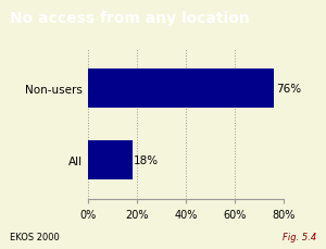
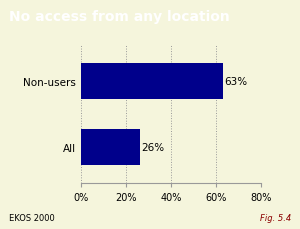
Non-users: 76% -> 63%
All: 18% -> 26%
